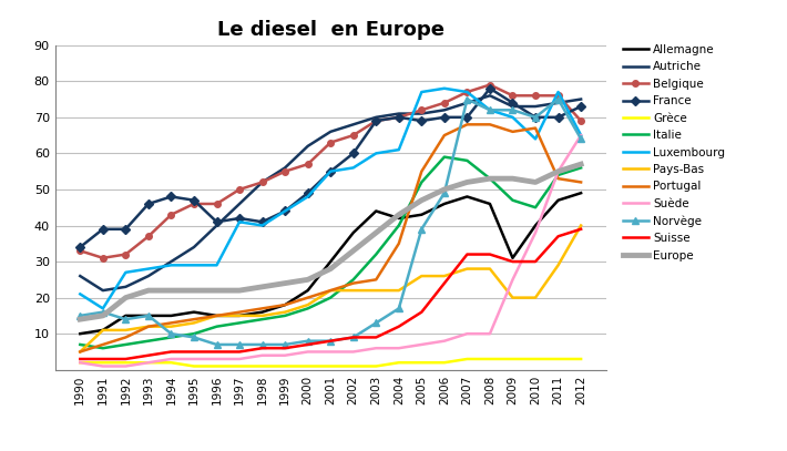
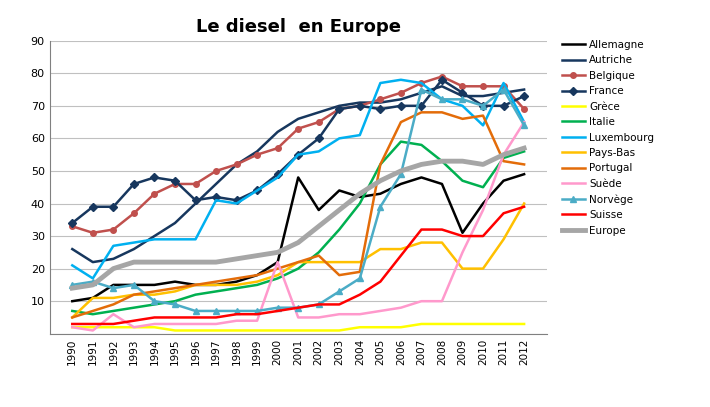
Suède/1992: 1 -> 6
Suède/2000: 5 -> 22
Allemagne/2001: 30 -> 48
Portugal/2003: 25 -> 18
Portugal/2004: 35 -> 19
Portugal/2005: 55 -> 52
